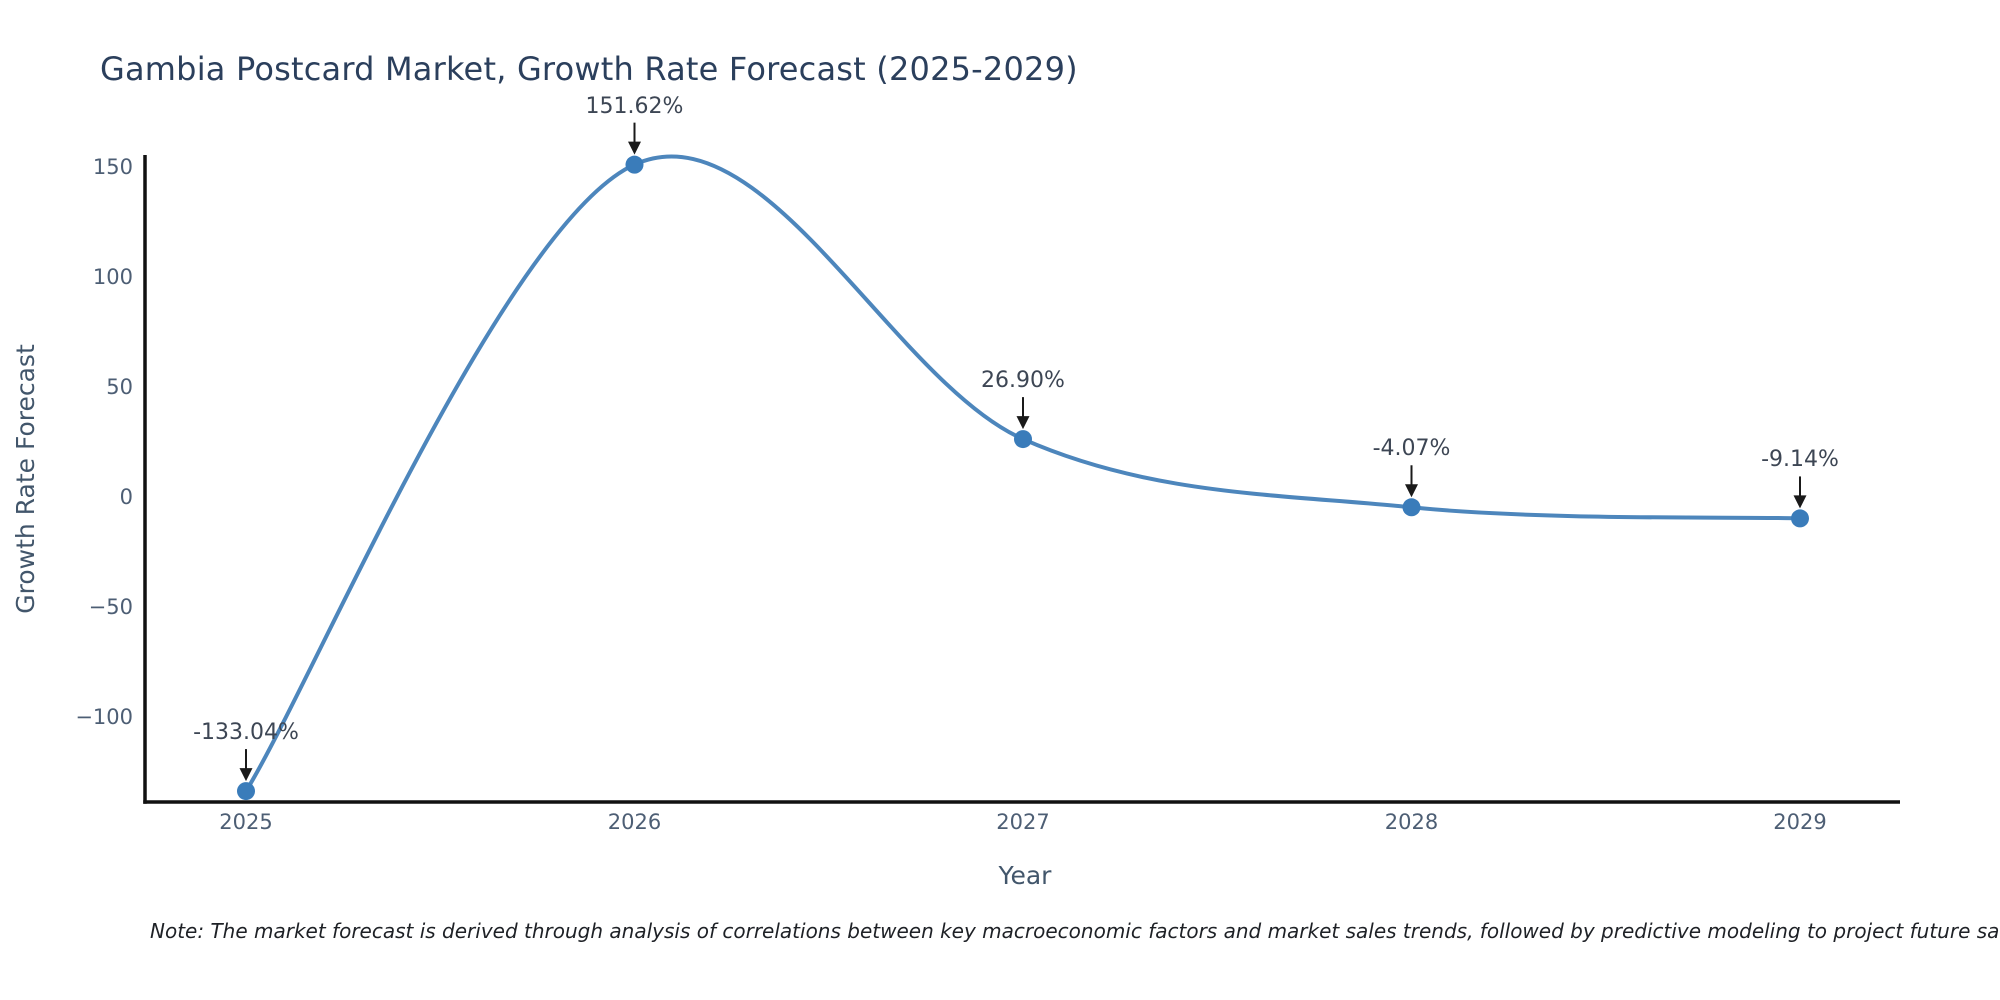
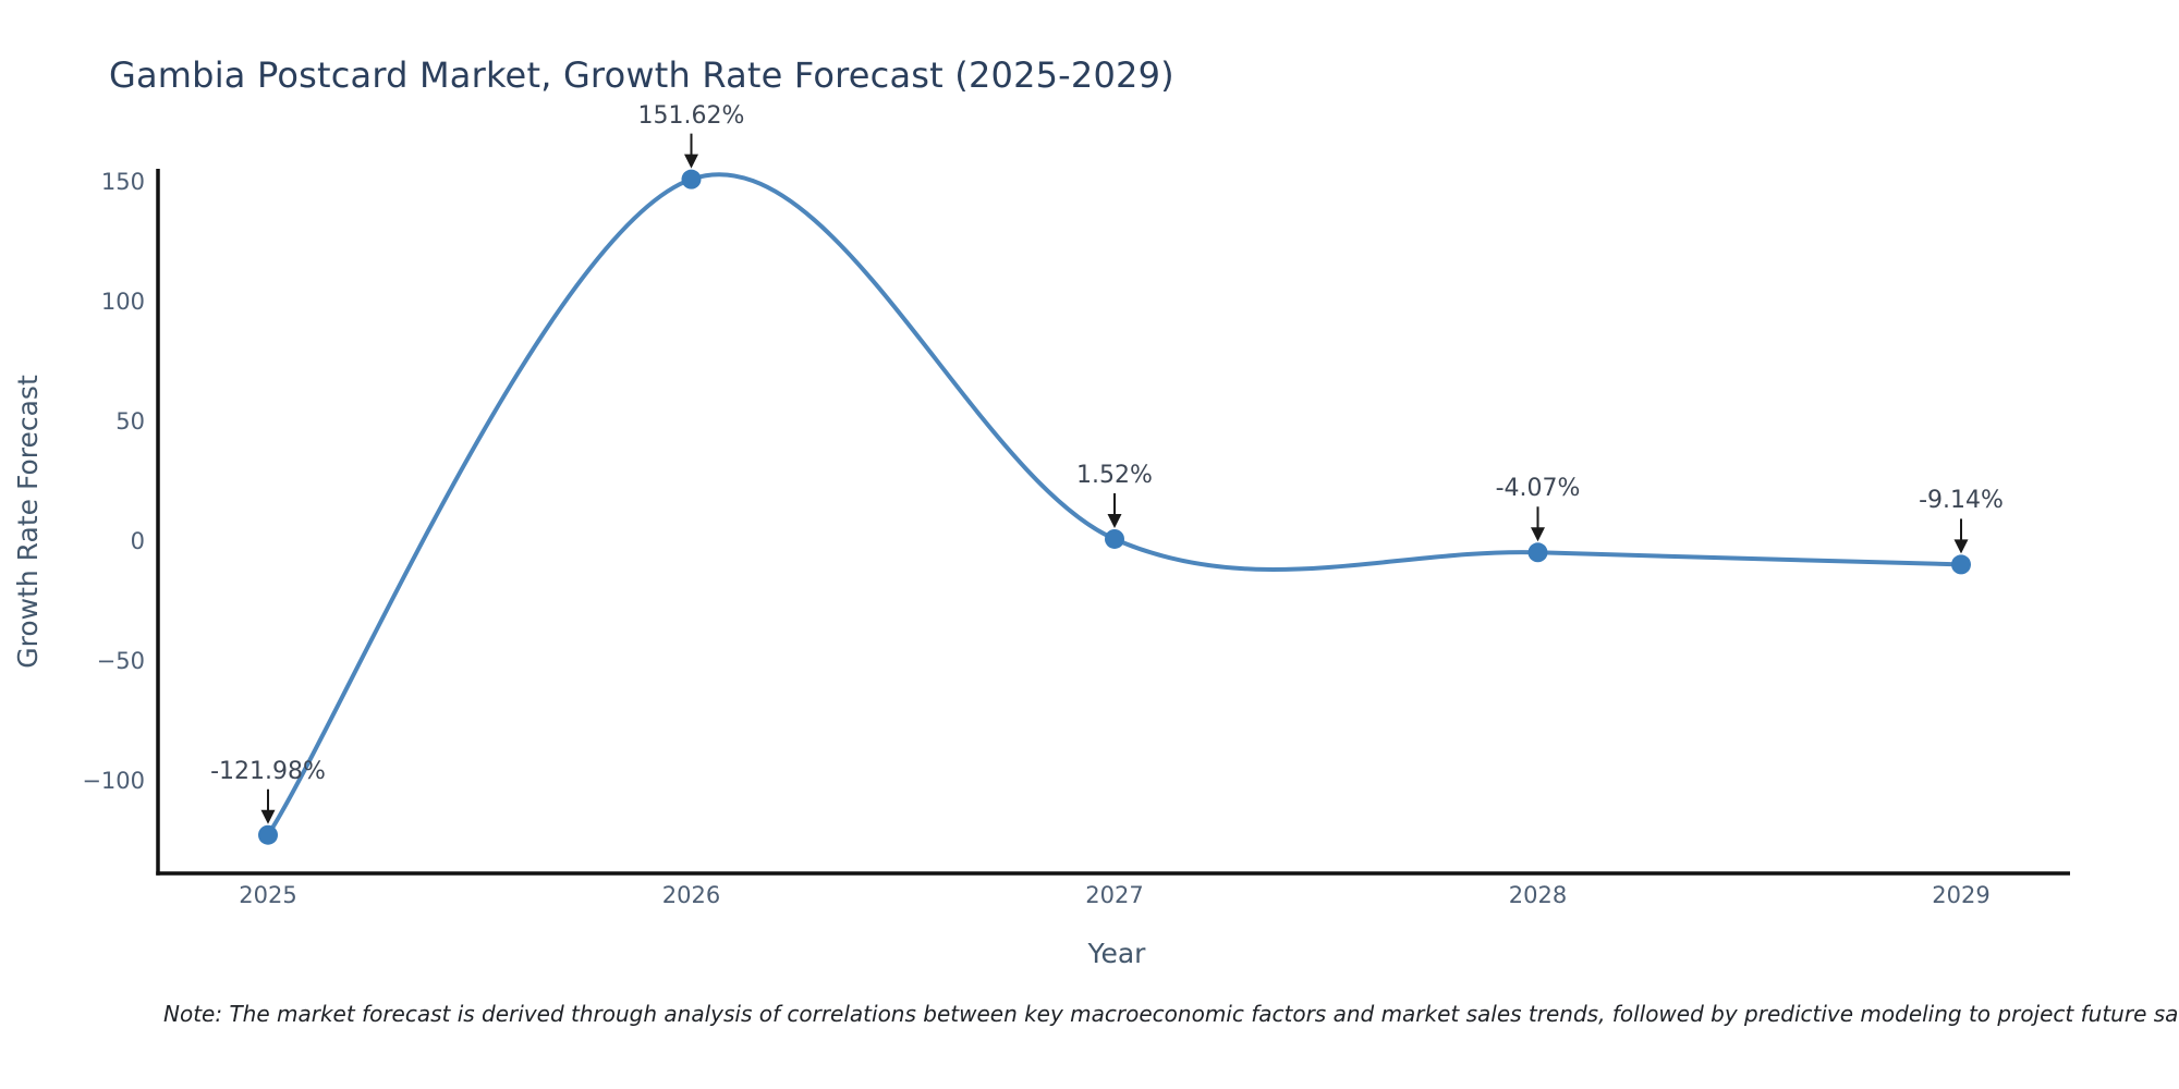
2025: -133.04% -> -121.98%
2027: 26.90% -> 1.52%
